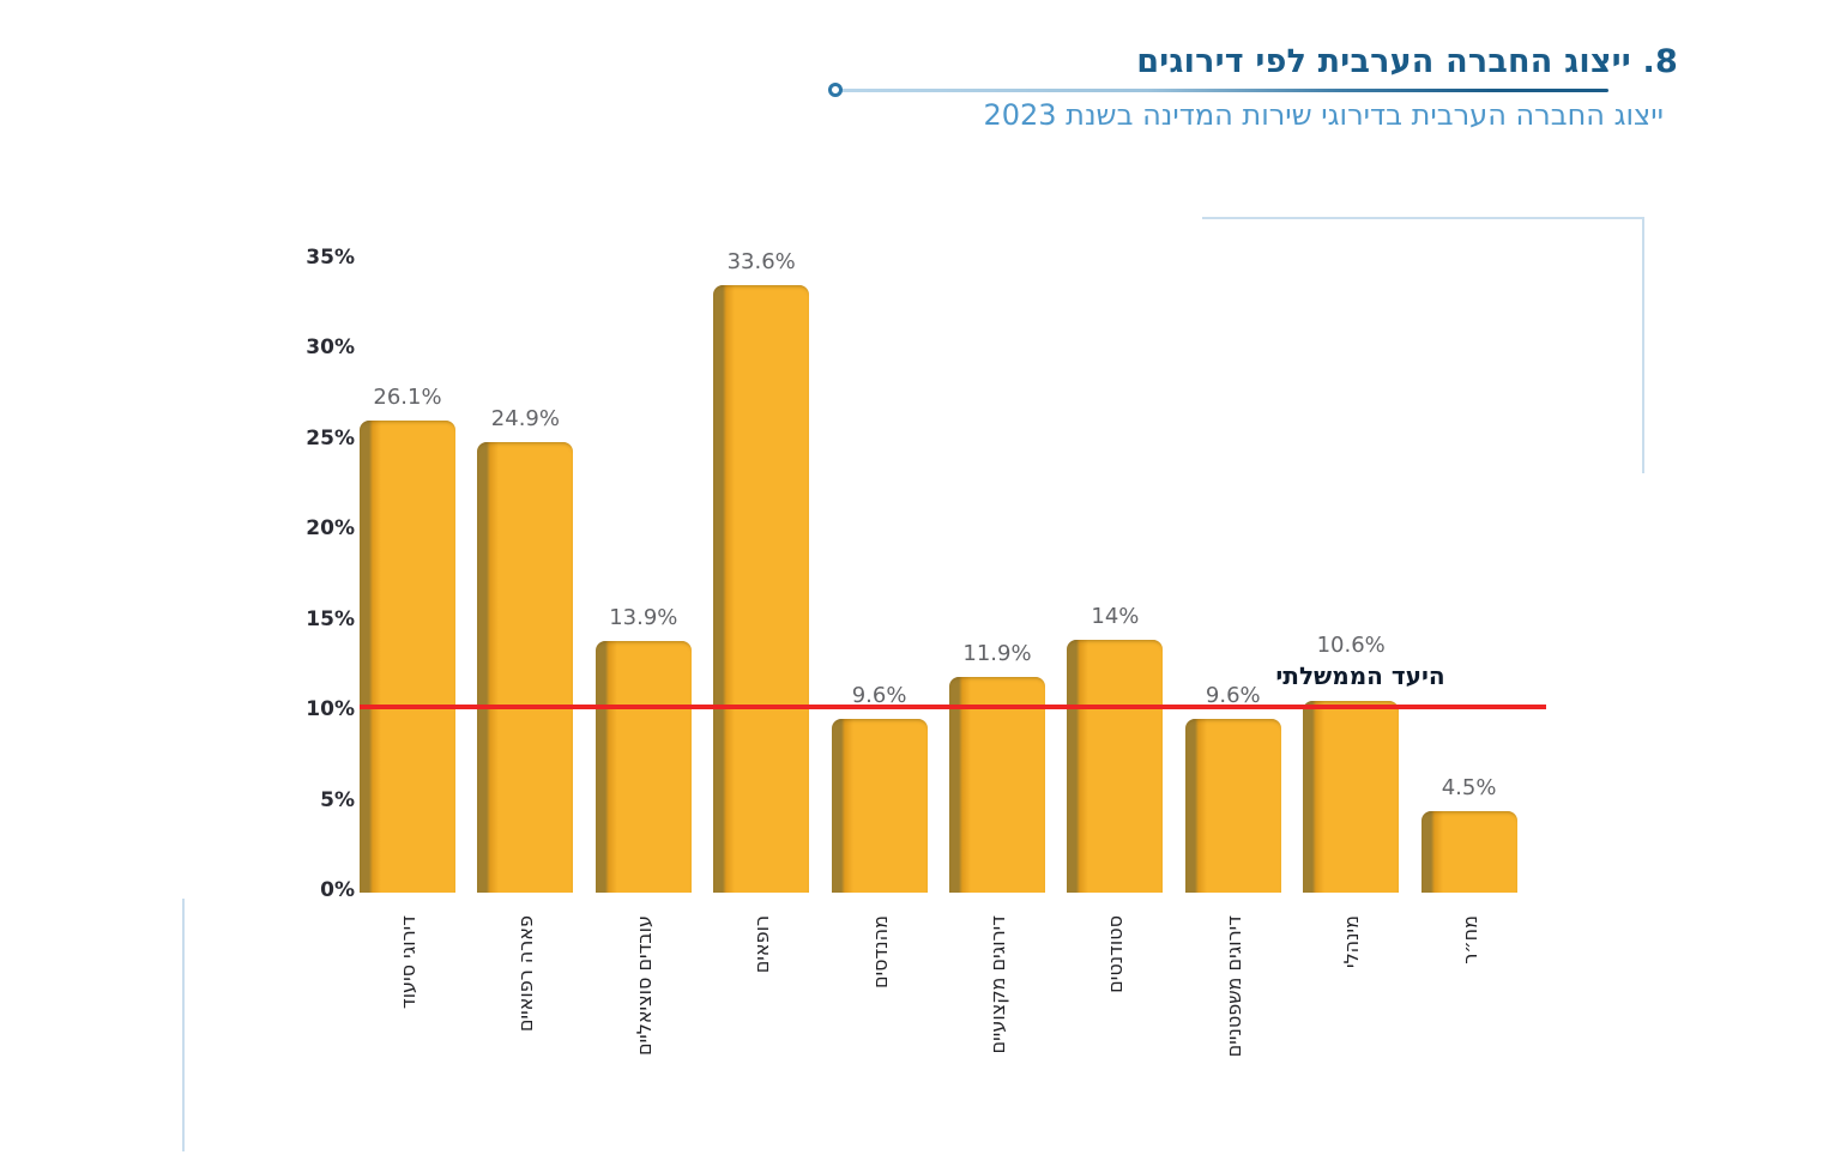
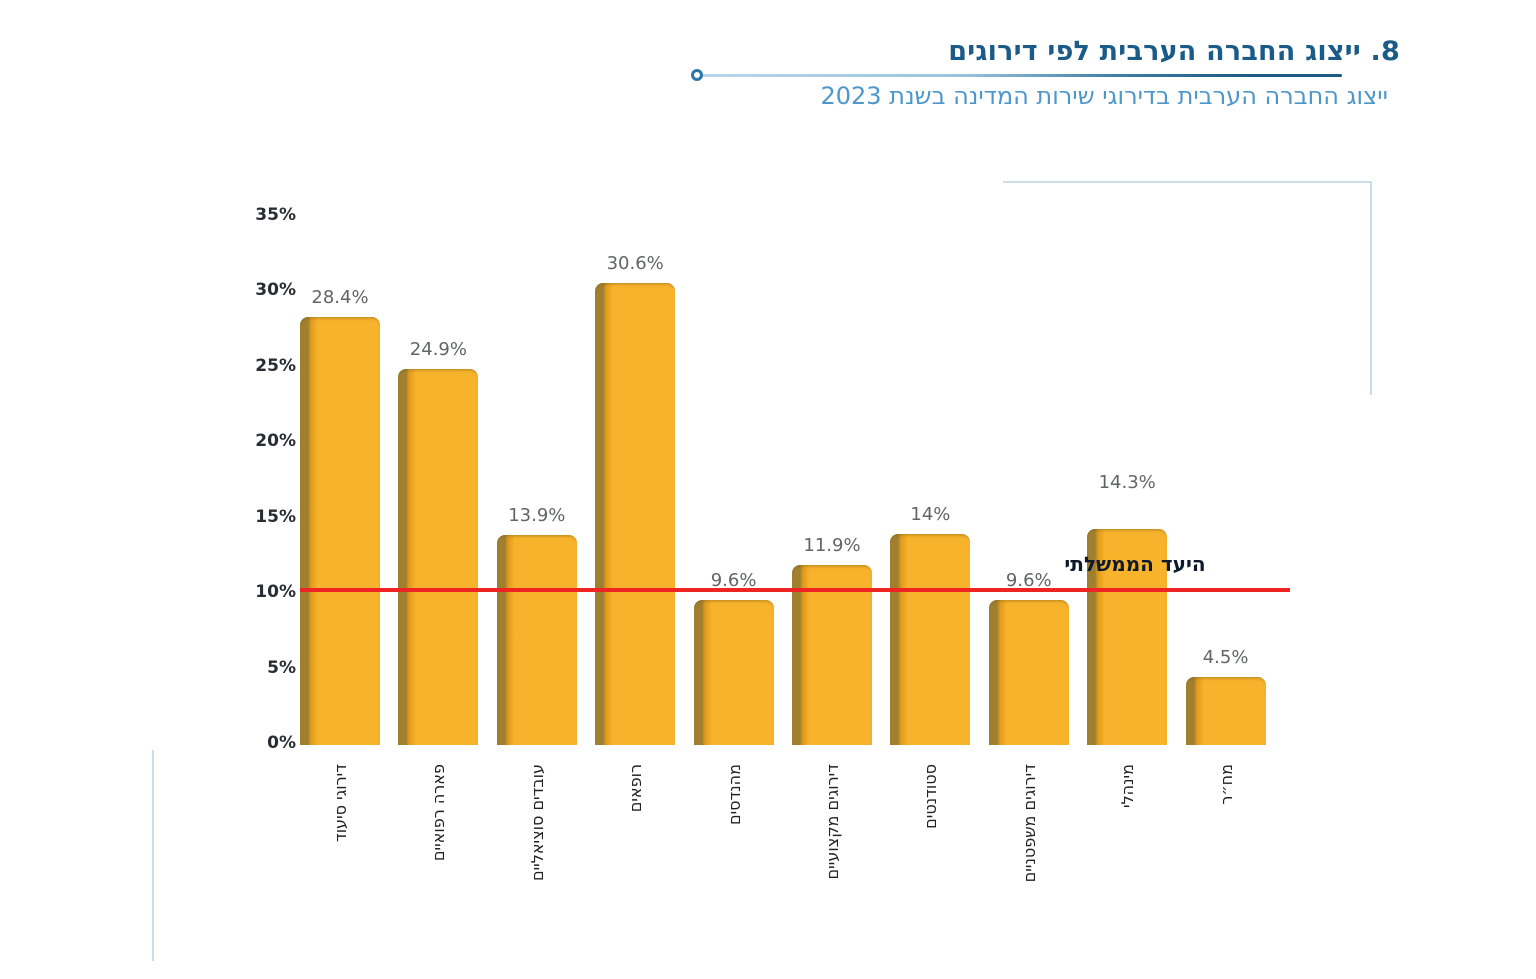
דירוגי סיעוד: 26.1% -> 28.4%
רופאים: 33.6% -> 30.6%
מינהלי: 10.6% -> 14.3%
